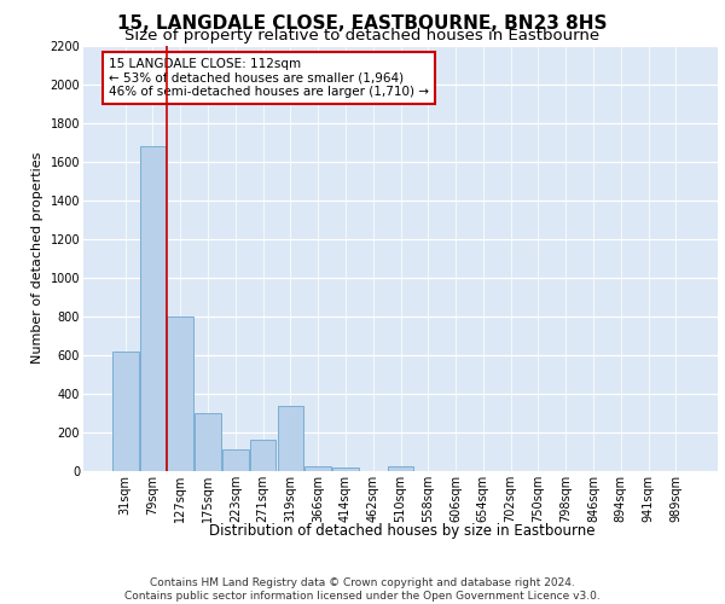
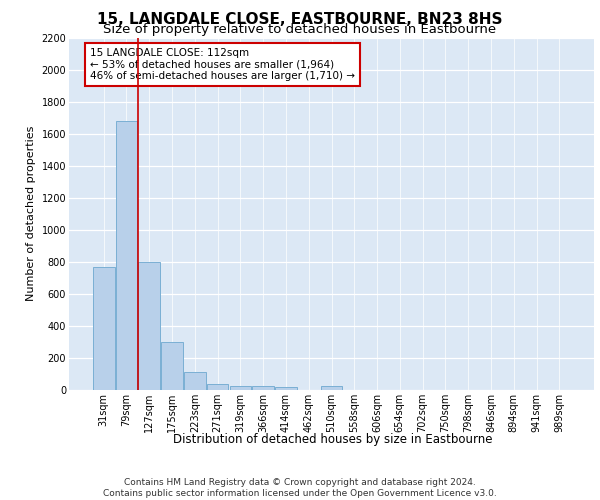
31sqm: 620 -> 770
271sqm: 160 -> 40
319sqm: 340 -> 30
